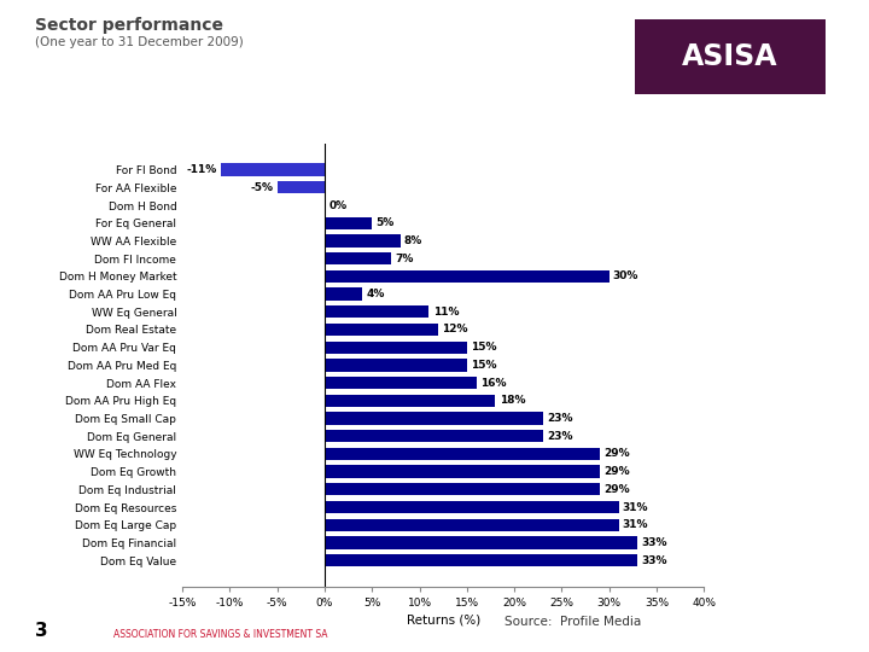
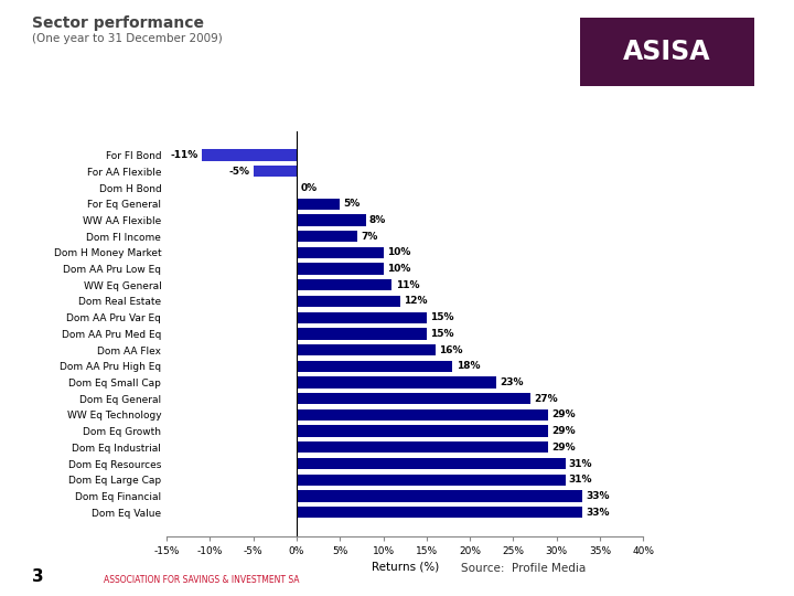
Dom H Money Market: 30% -> 10%
Dom AA Pru Low Eq: 4% -> 10%
Dom Eq General: 23% -> 27%
